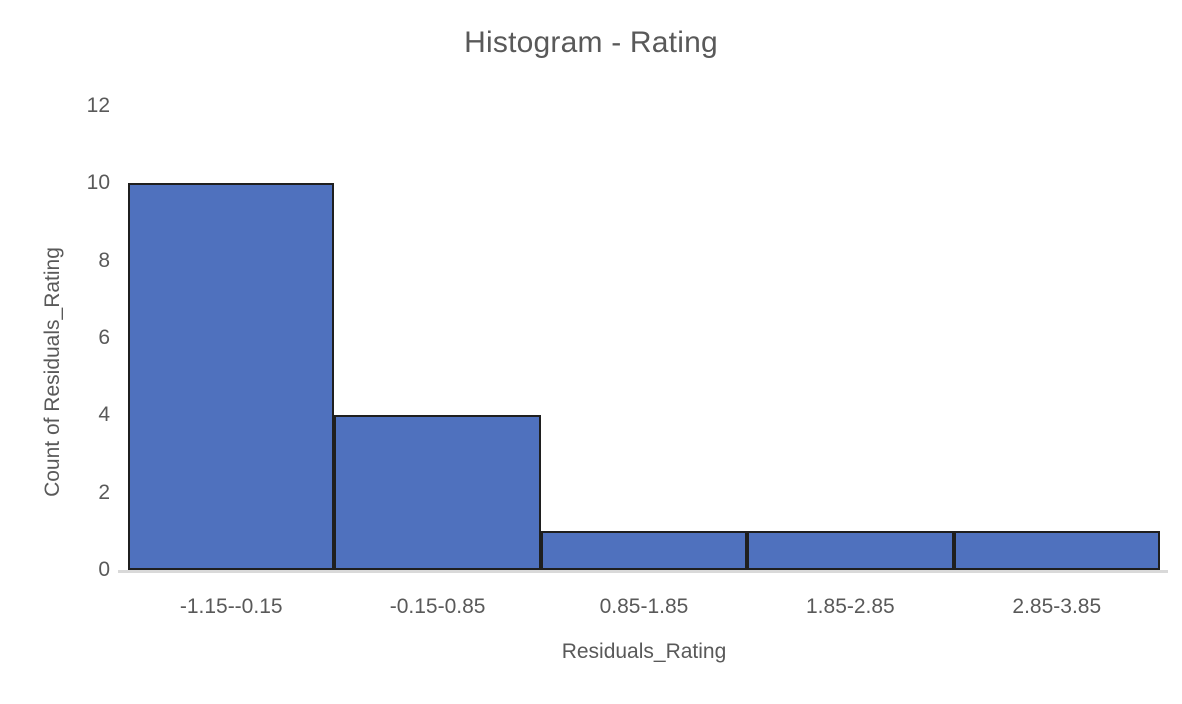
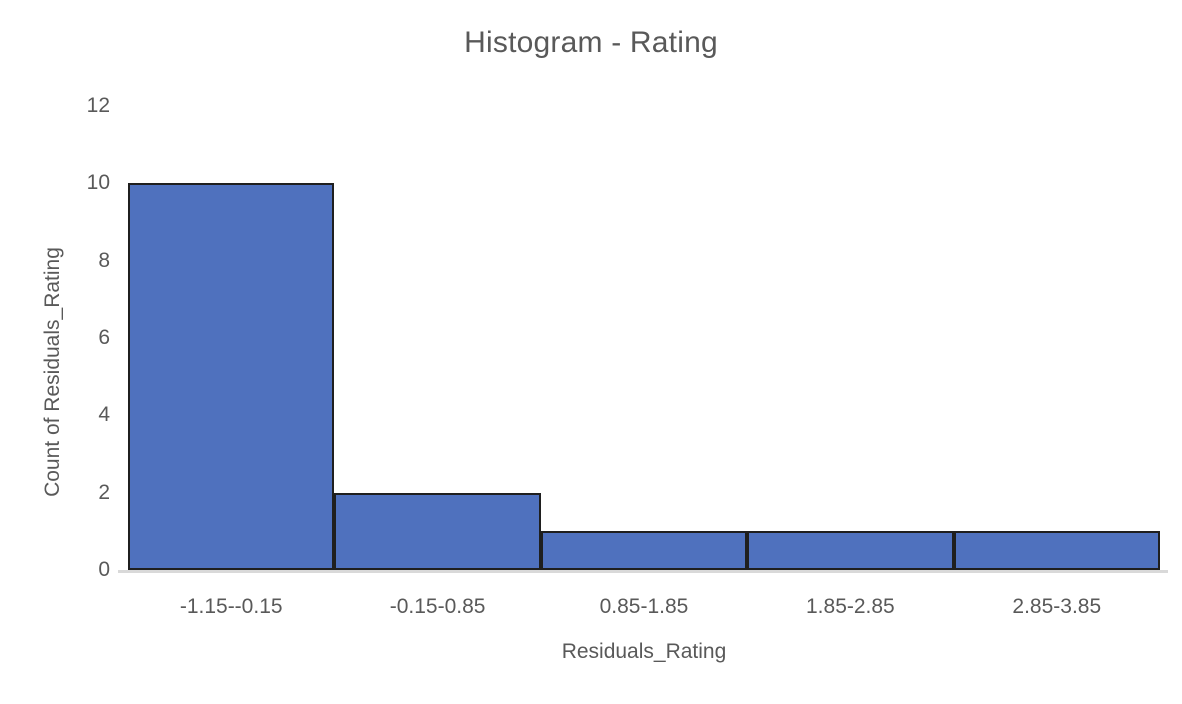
-0.15-0.85: 4 -> 2
